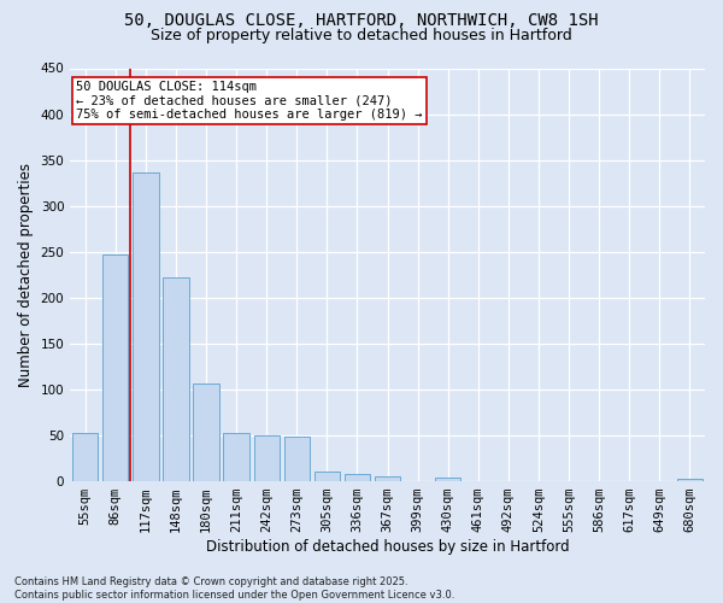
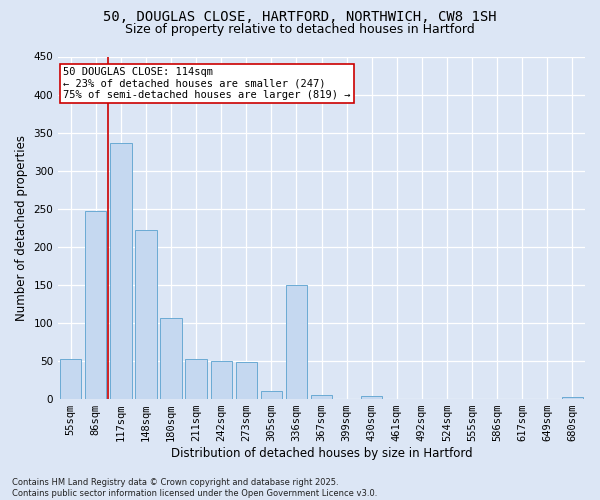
336sqm: 8 -> 150
